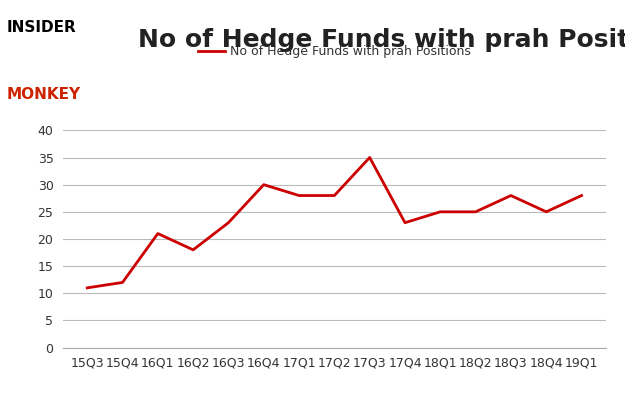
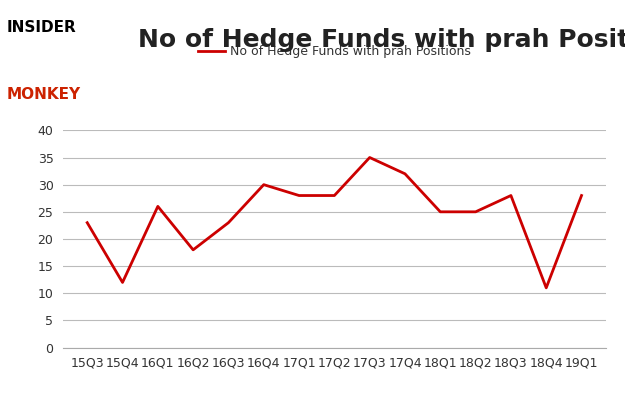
15Q3: 11 -> 23
16Q1: 21 -> 26
17Q4: 23 -> 32
18Q4: 25 -> 11
